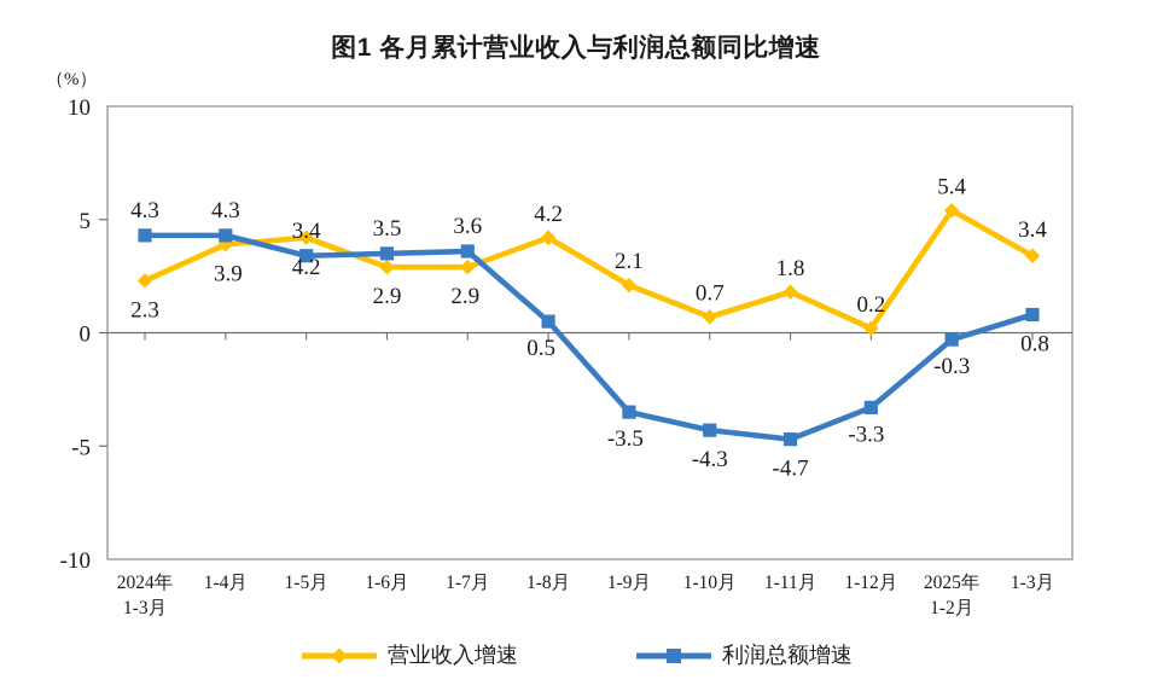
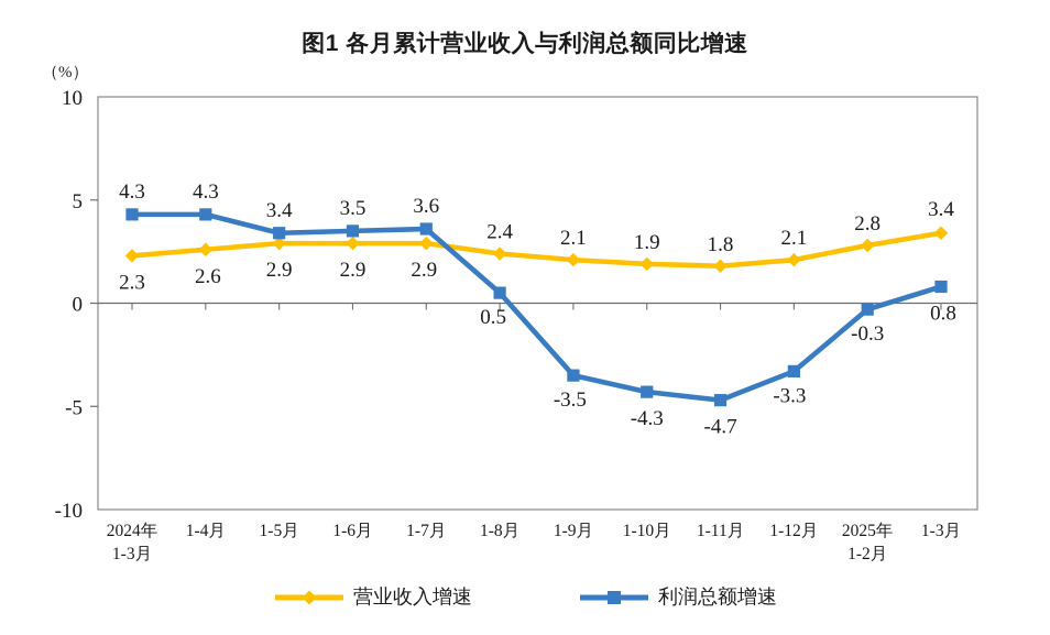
营业收入增速/1-4月: 3.9 -> 2.6
营业收入增速/1-5月: 4.2 -> 2.9
营业收入增速/1-8月: 4.2 -> 2.4
营业收入增速/1-10月: 0.7 -> 1.9
营业收入增速/1-12月: 0.2 -> 2.1
营业收入增速/2025年1-2月: 5.4 -> 2.8
